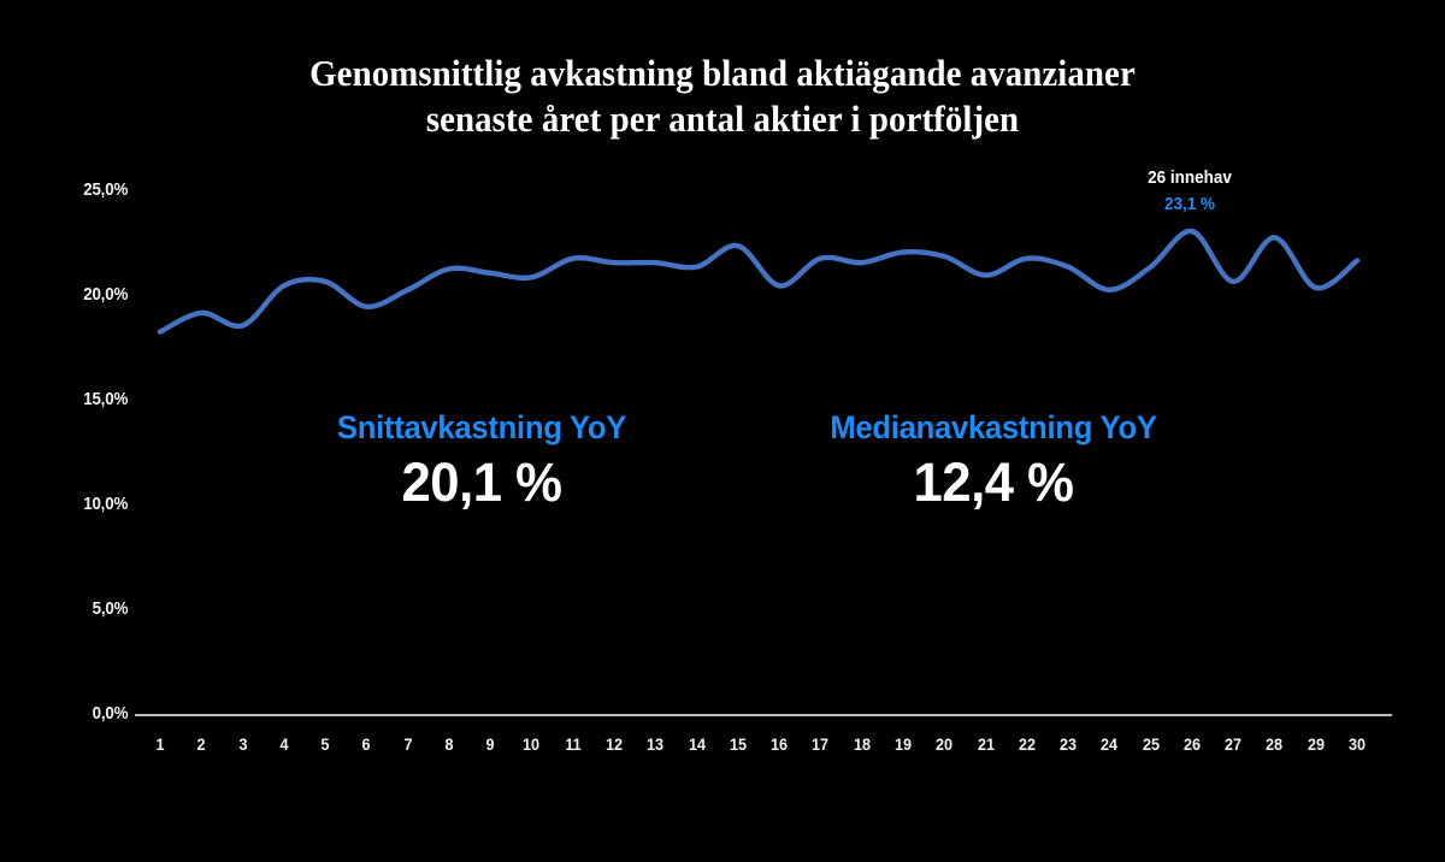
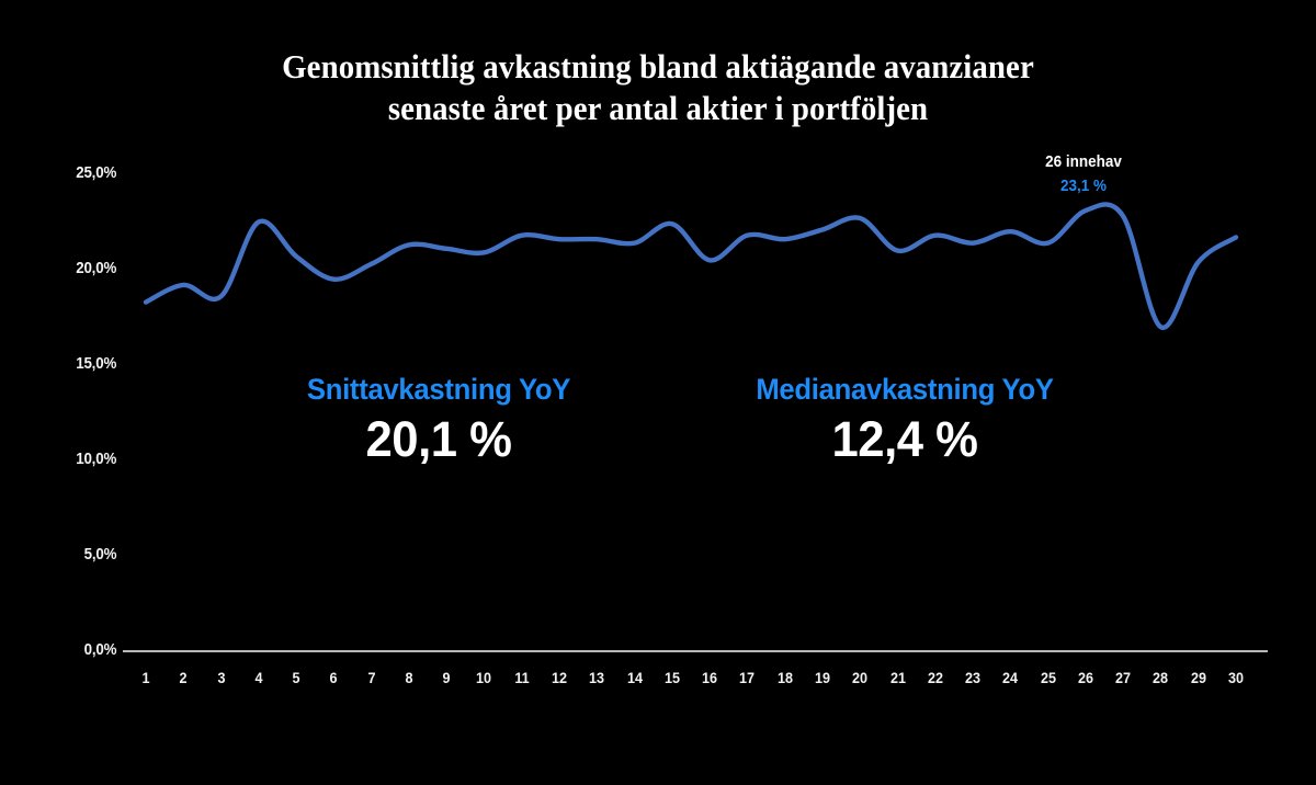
4: 20,5% -> 22,5%
20: 21,9% -> 22,7%
24: 20,3% -> 22,0%
27: 20,7% -> 22,8%
28: 22,8% -> 17,0%
